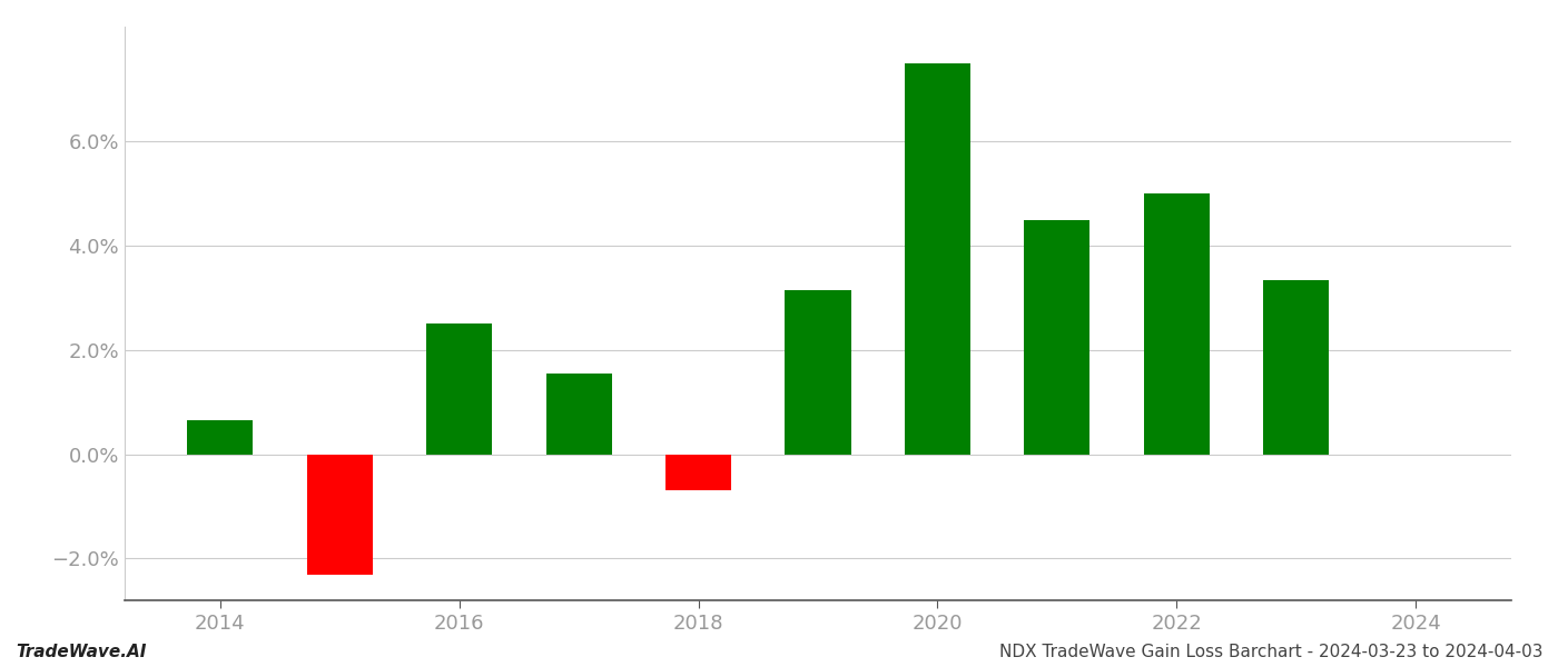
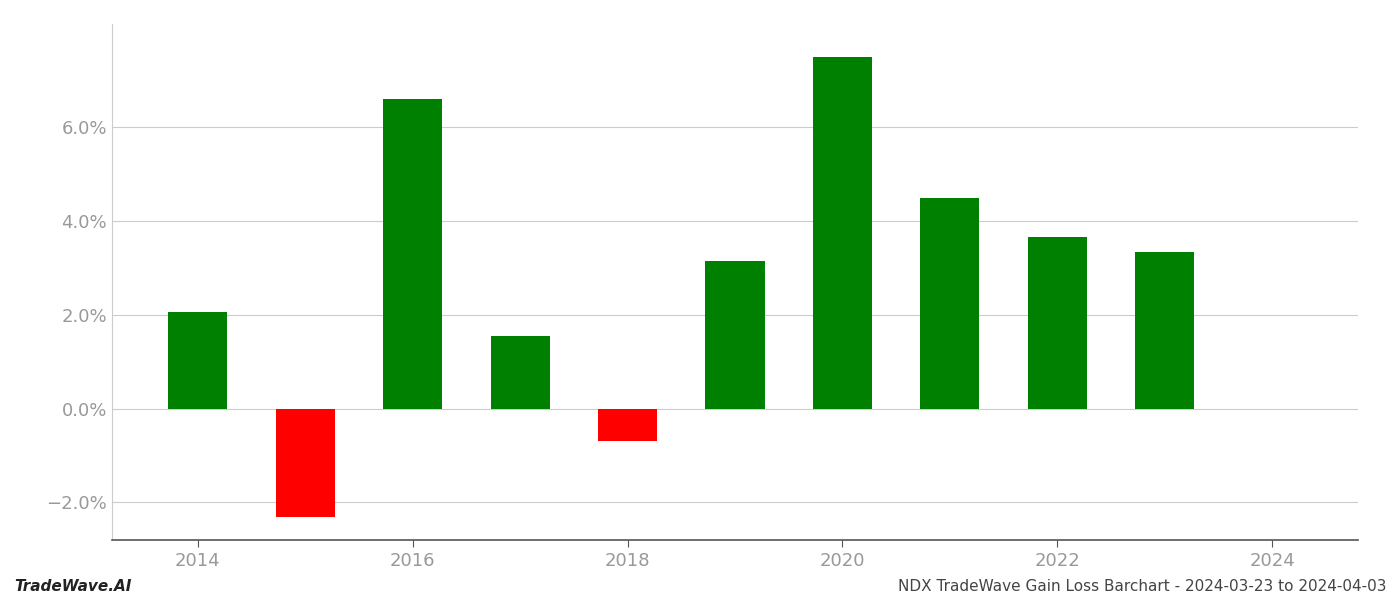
2014: 0.65% -> 2.05%
2016: 2.50% -> 6.60%
2022: 5.00% -> 3.65%
